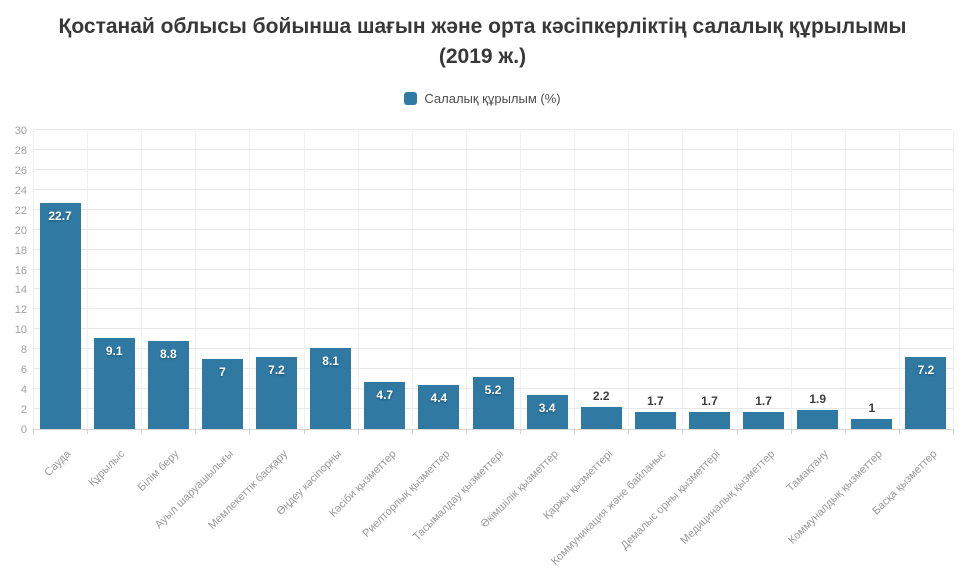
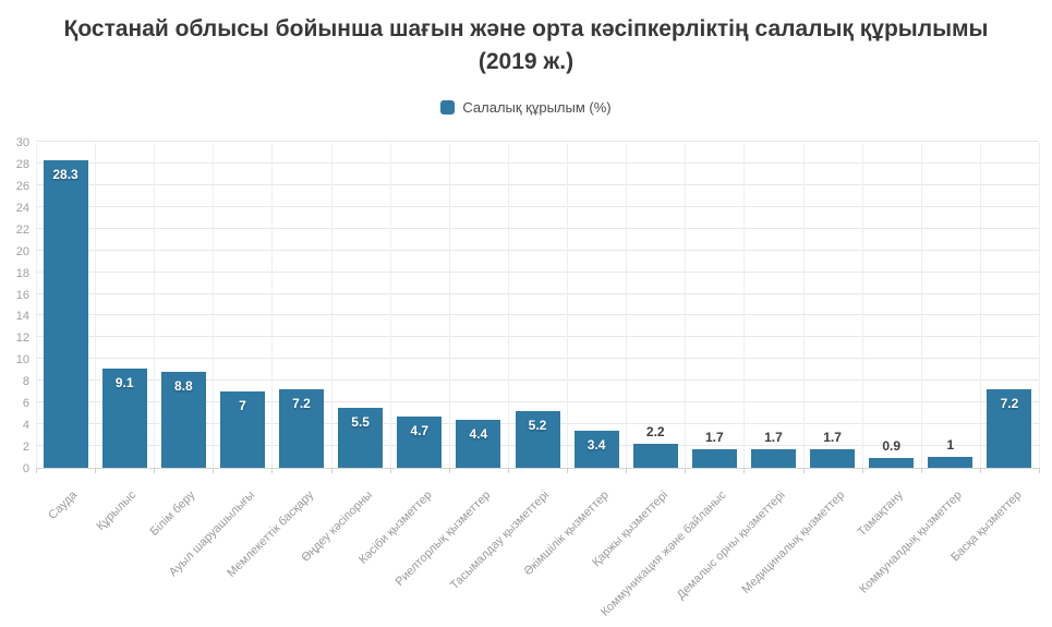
Сауда: 22.7 -> 28.3
Өңдеу кәсіпорны: 8.1 -> 5.5
Тамақтану: 1.9 -> 0.9
